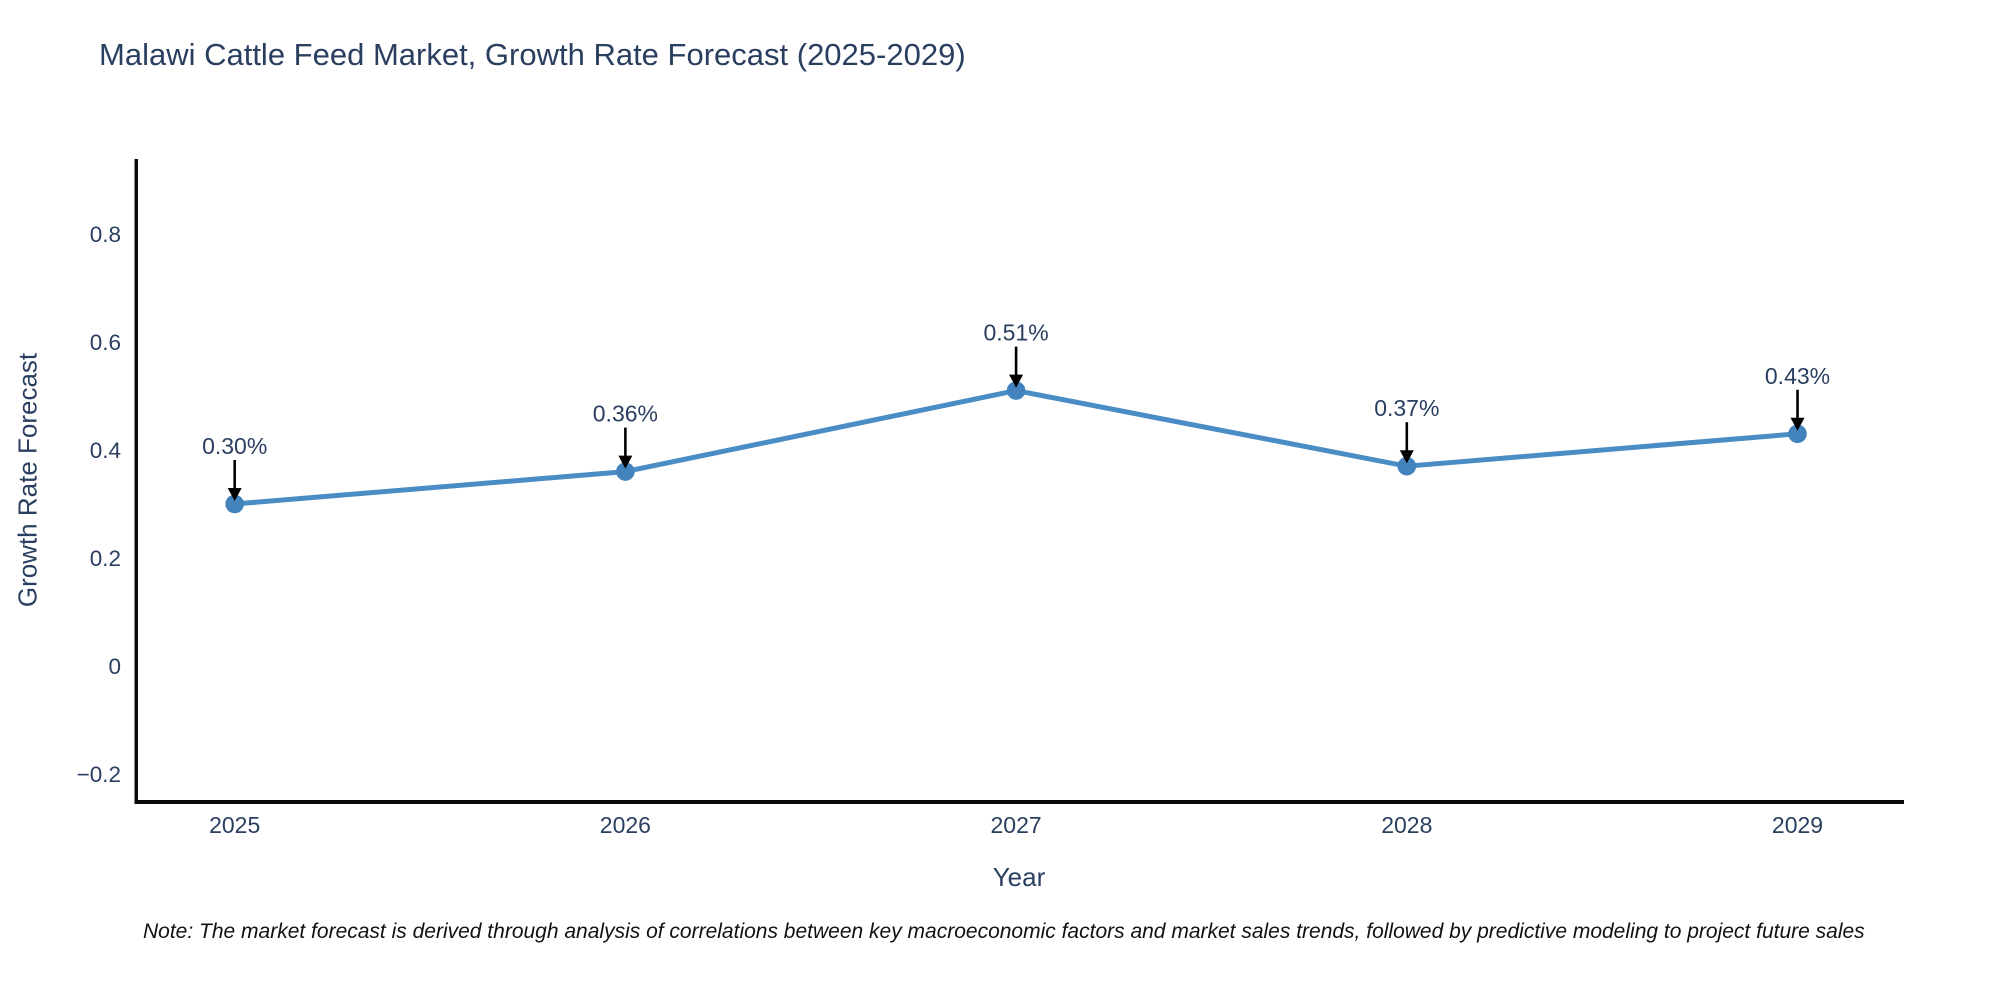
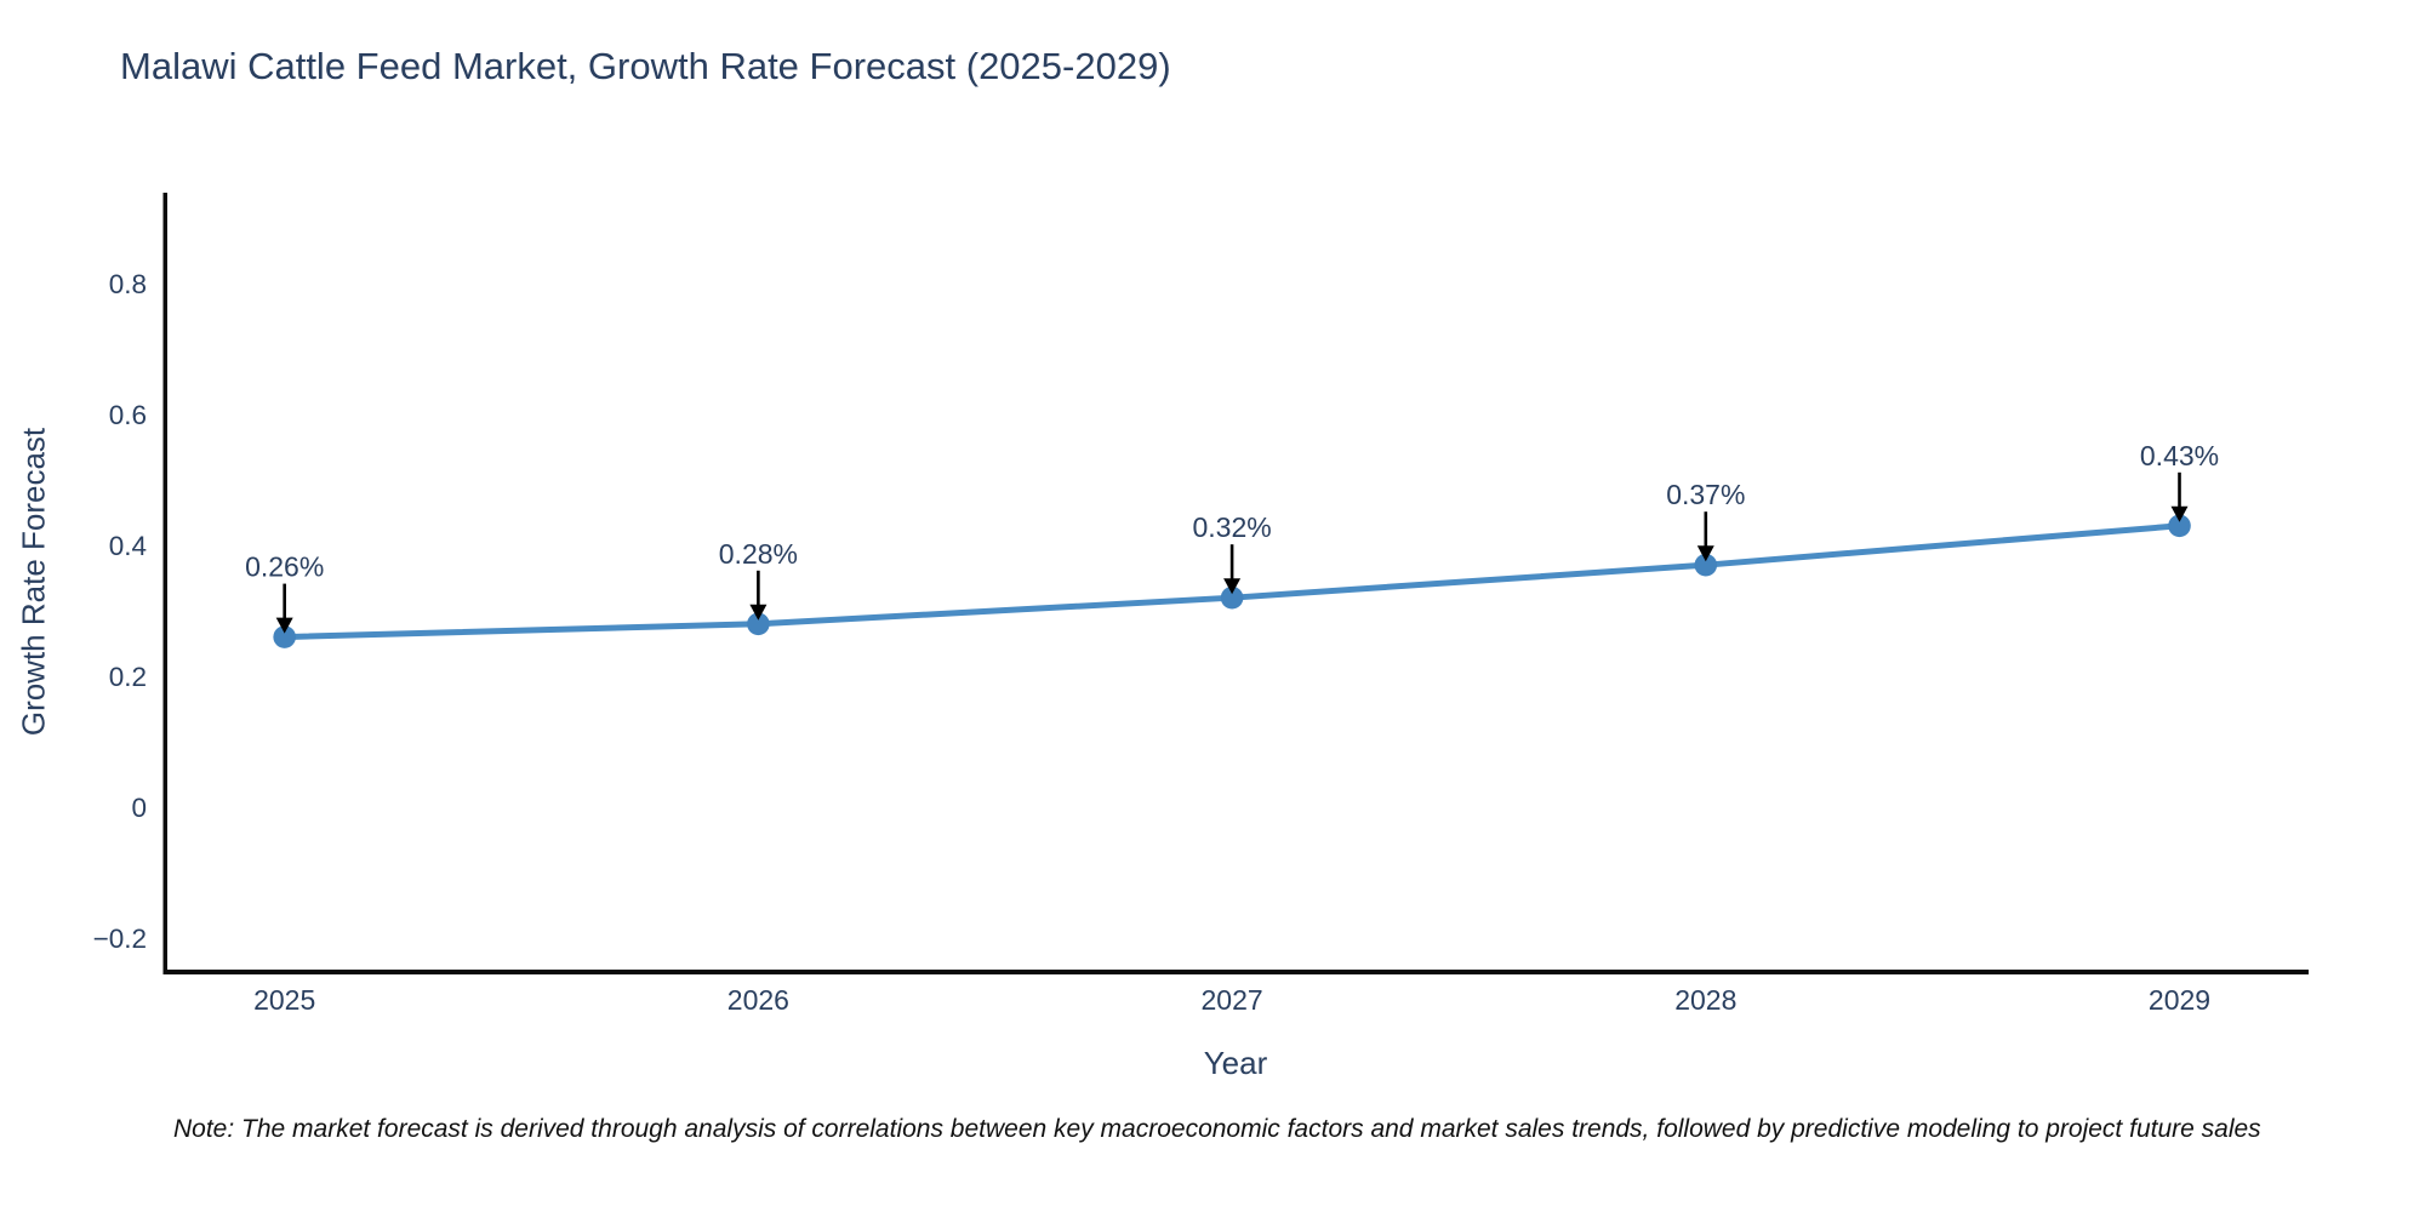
2025: 0.30% -> 0.26%
2026: 0.36% -> 0.28%
2027: 0.51% -> 0.32%
